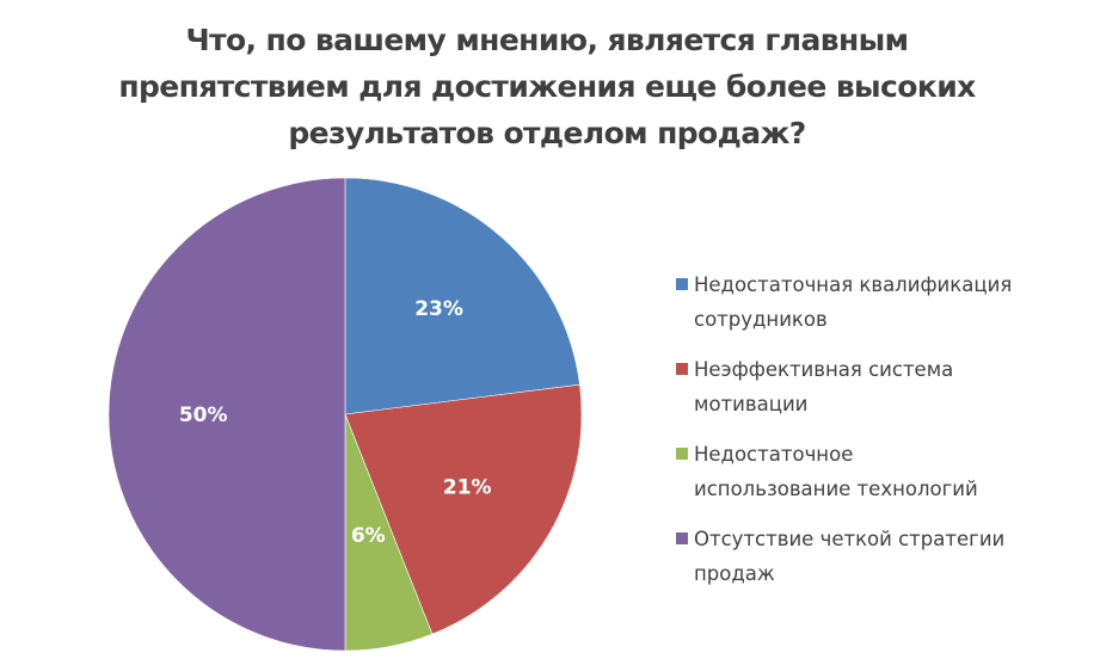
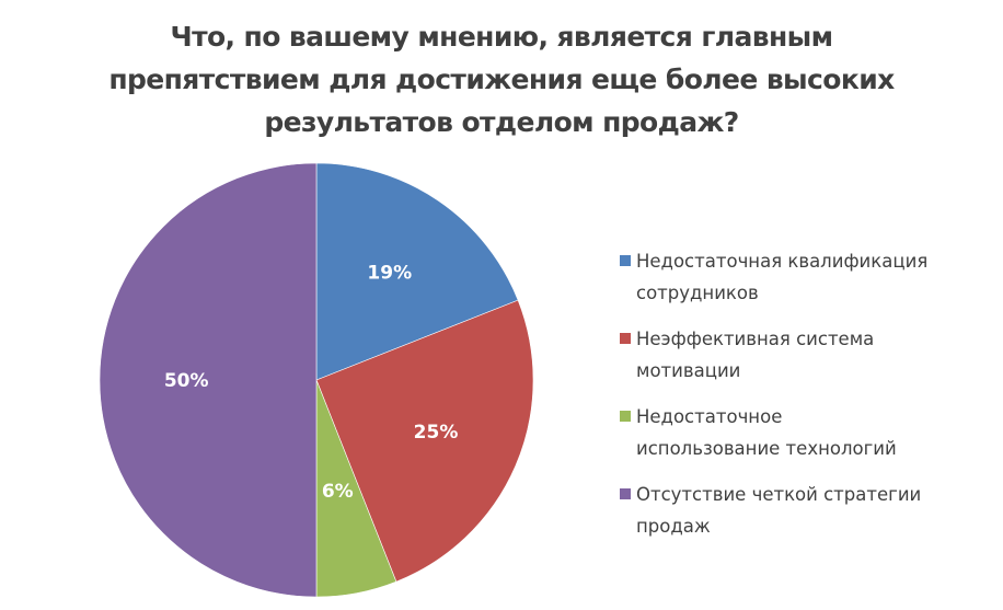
Недостаточная квалификация сотрудников: 23% -> 19%
Неэффективная система мотивации: 21% -> 25%
